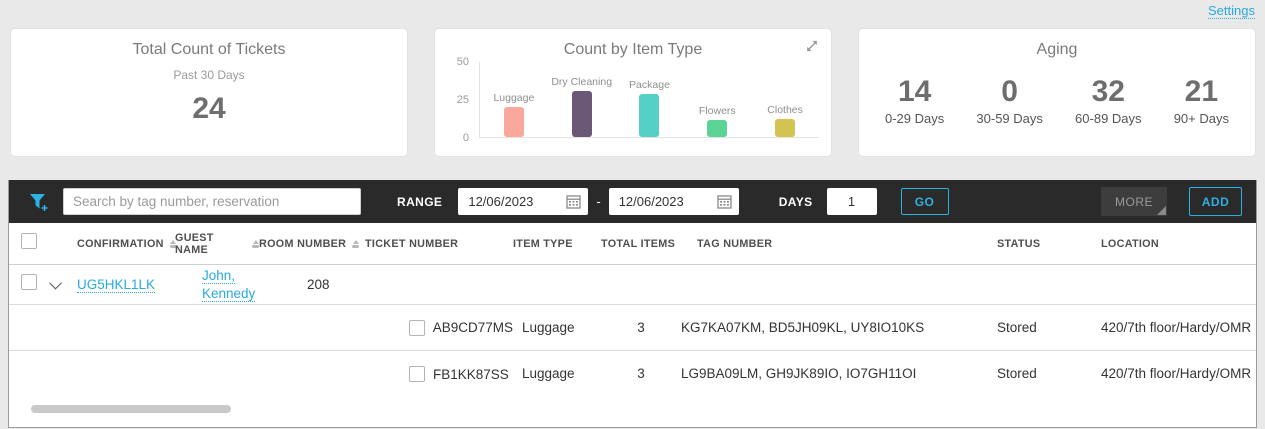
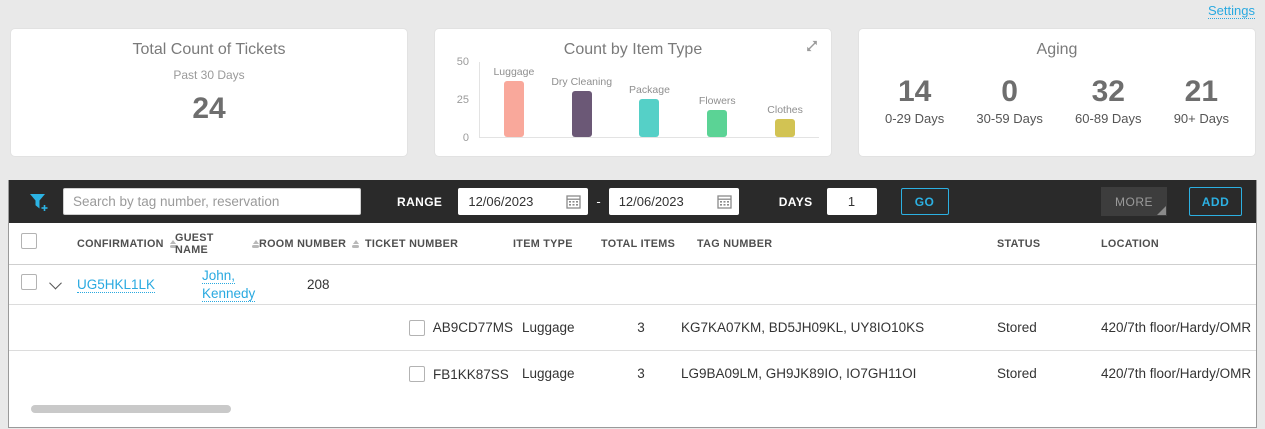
Luggage: 20 -> 37
Package: 28 -> 25
Flowers: 11 -> 18
